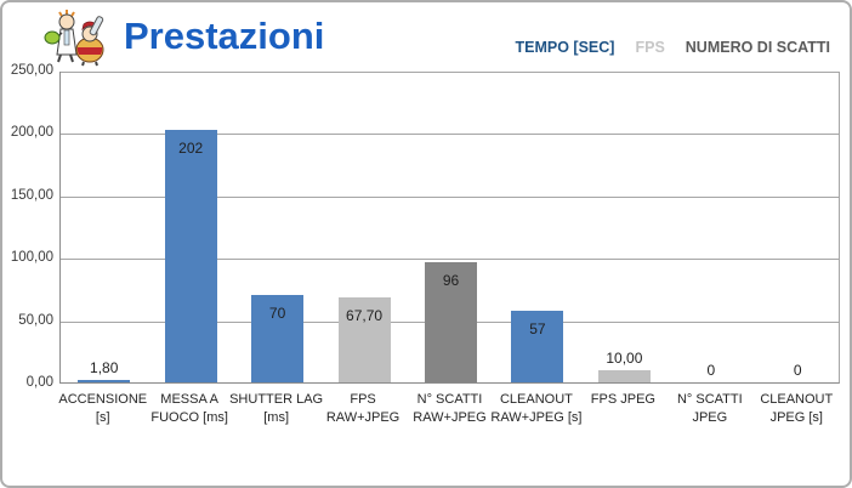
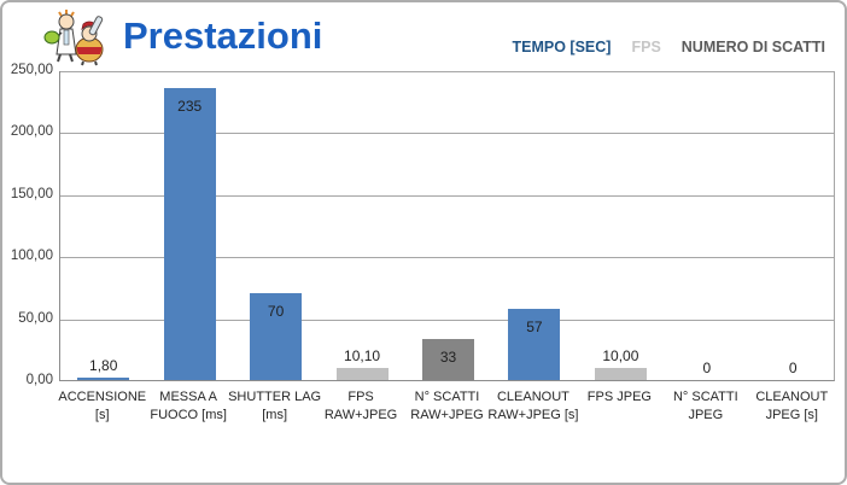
MESSA A FUOCO [ms]: 202 -> 235
FPS RAW+JPEG: 67,70 -> 10,10
N° SCATTI RAW+JPEG: 96 -> 33
